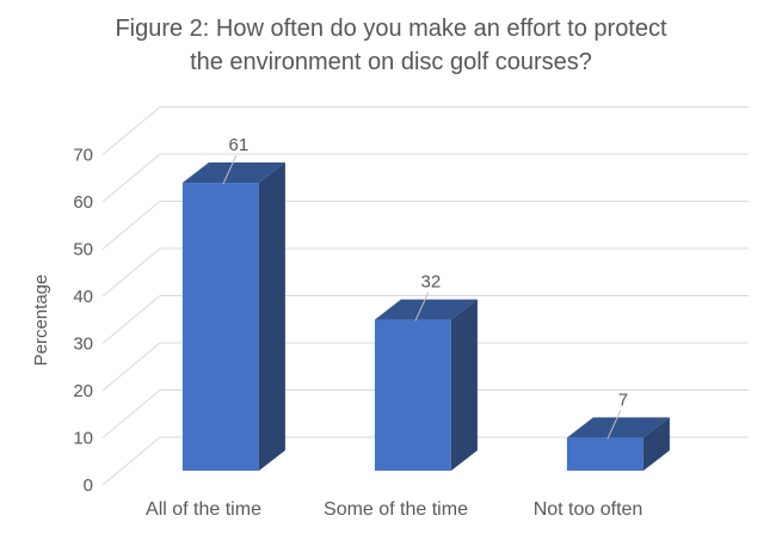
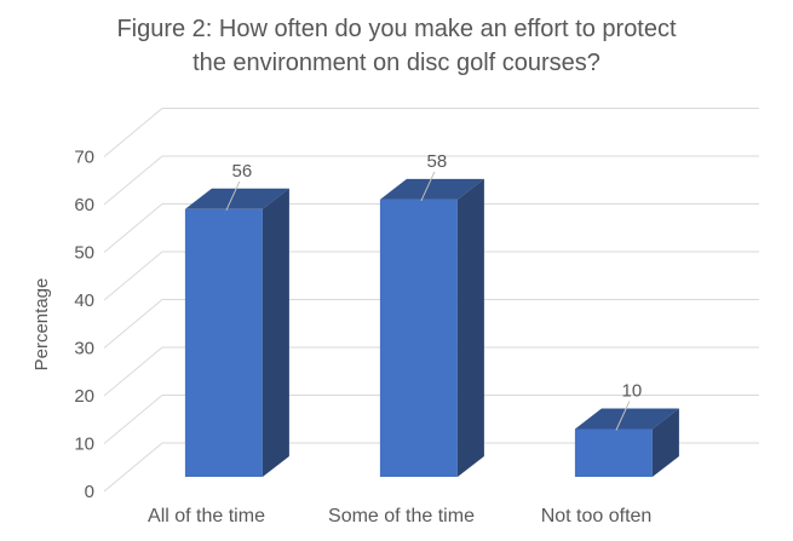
All of the time: 61 -> 56
Some of the time: 32 -> 58
Not too often: 7 -> 10
